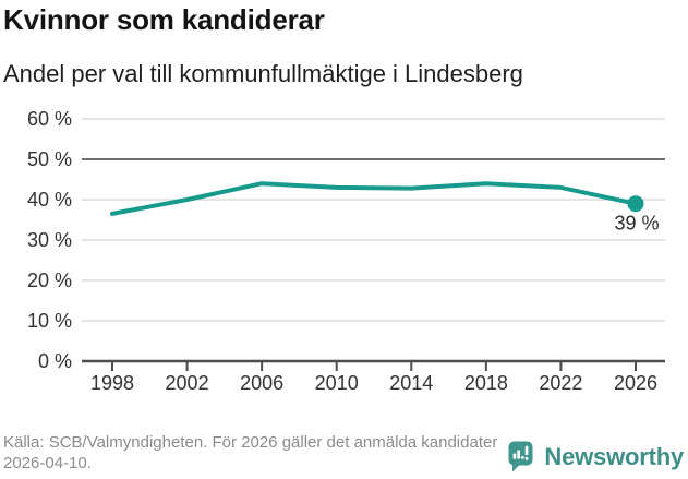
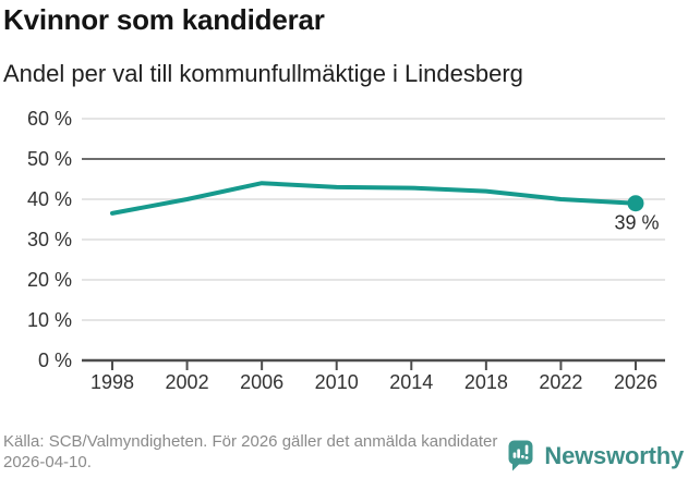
2018: 44% -> 42%
2022: 43% -> 40%
